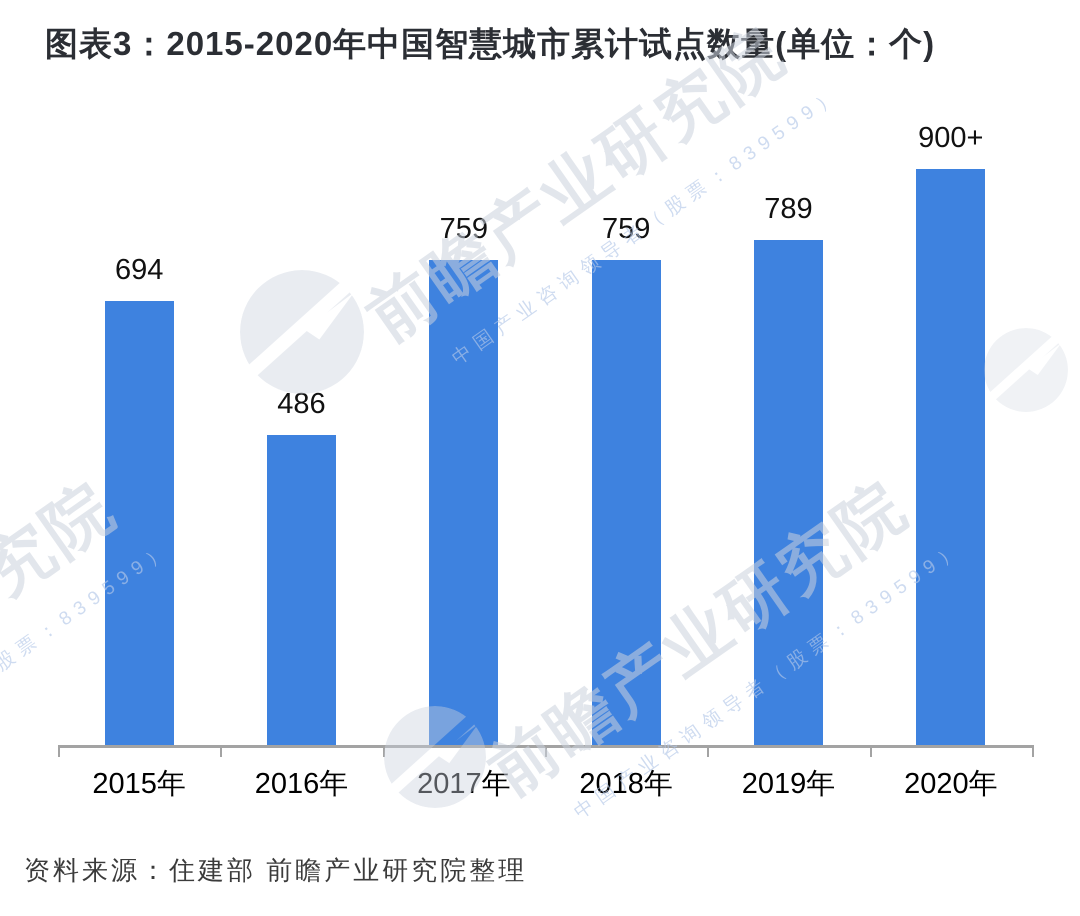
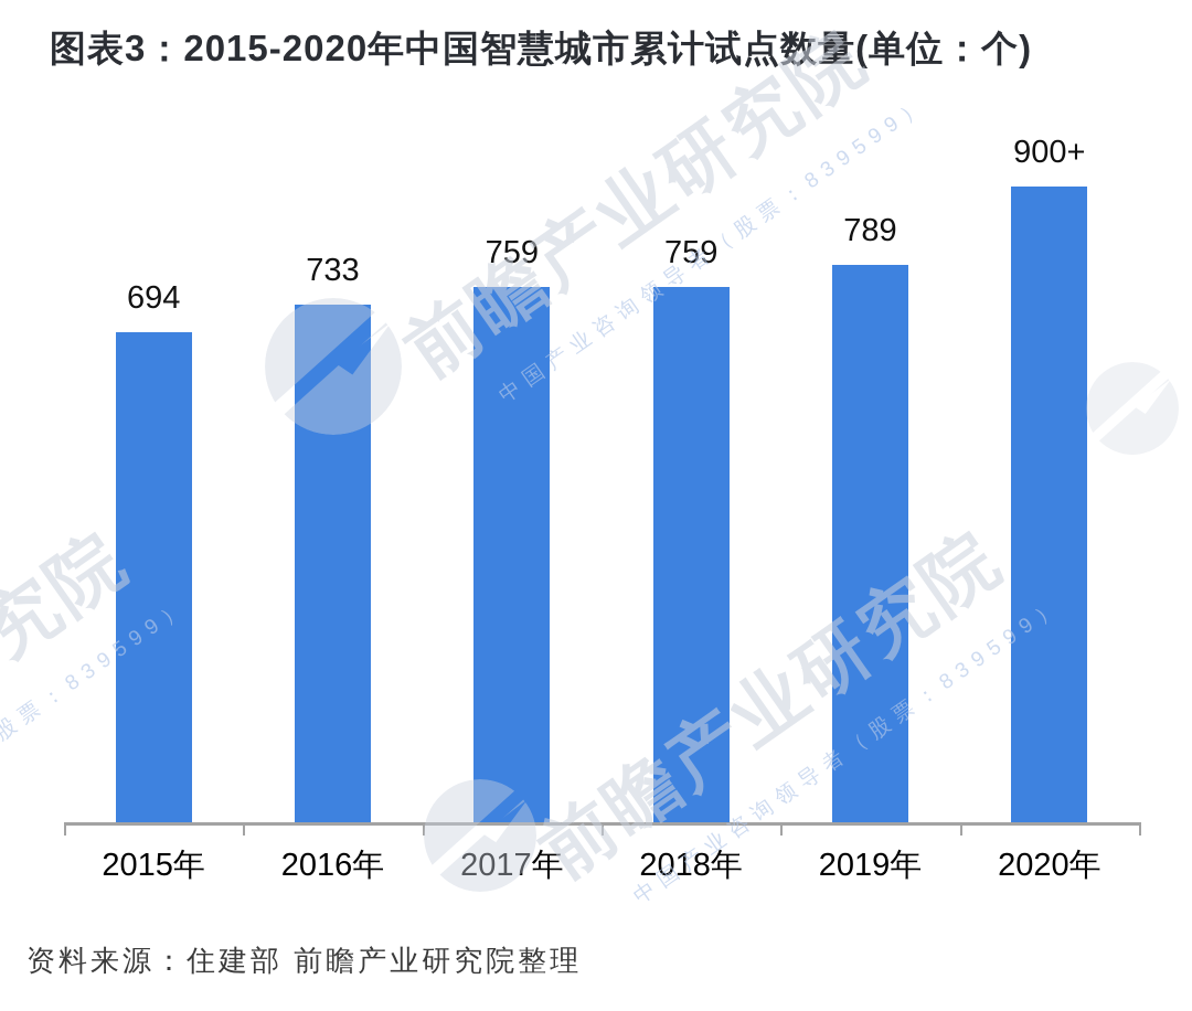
2016年: 486 -> 733
